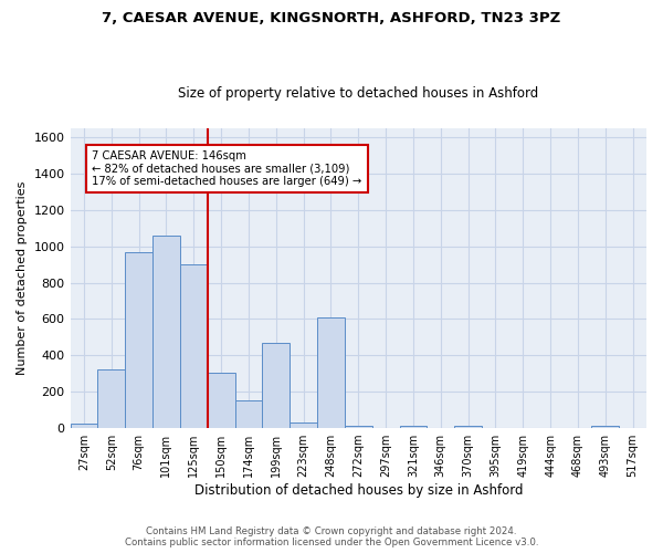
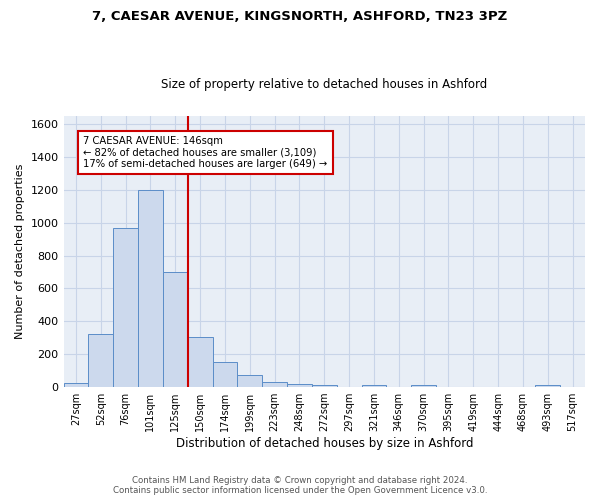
101sqm: 1060 -> 1200
125sqm: 900 -> 700
199sqm: 470 -> 80
248sqm: 610 -> 20
